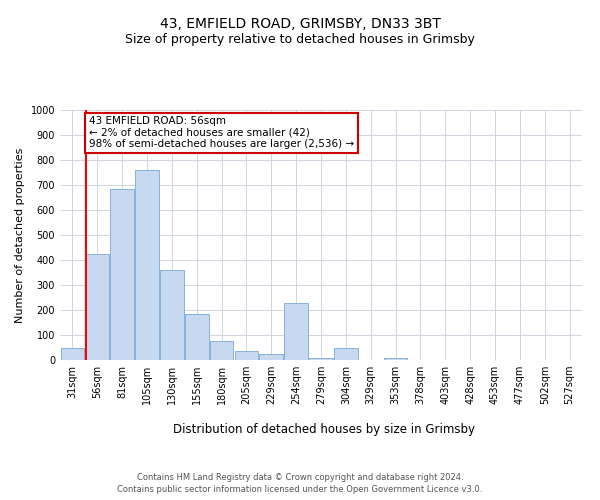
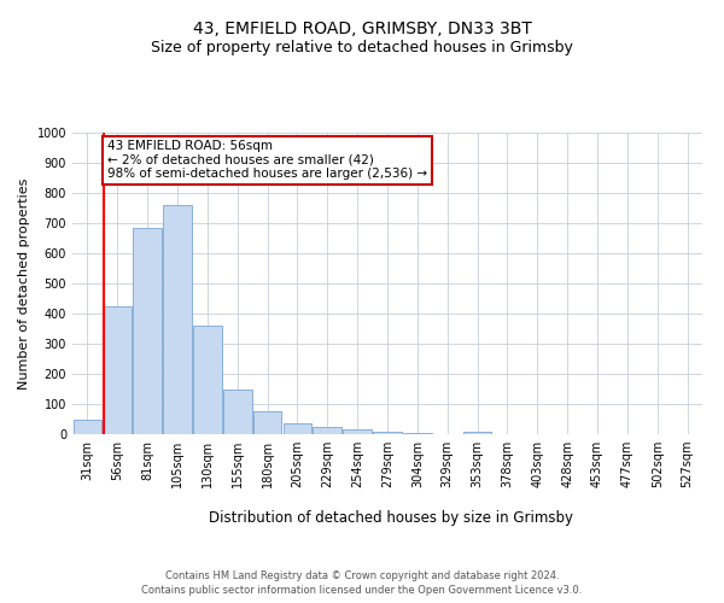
155sqm: 185 -> 150
254sqm: 230 -> 18
304sqm: 50 -> 5
